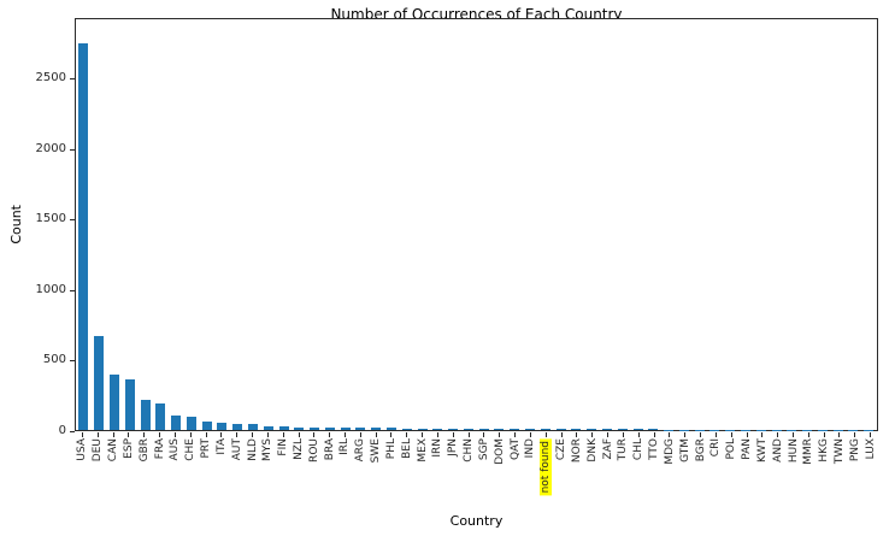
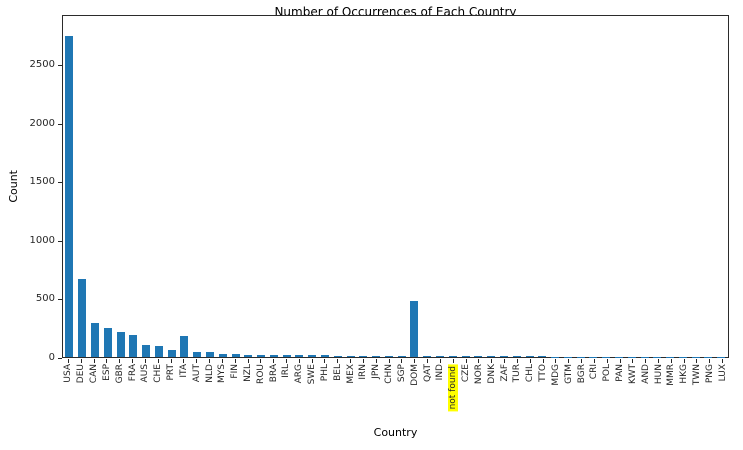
CAN: 390 -> 290
ESP: 360 -> 250
ITA: 50 -> 180
DOM: 10 -> 480
